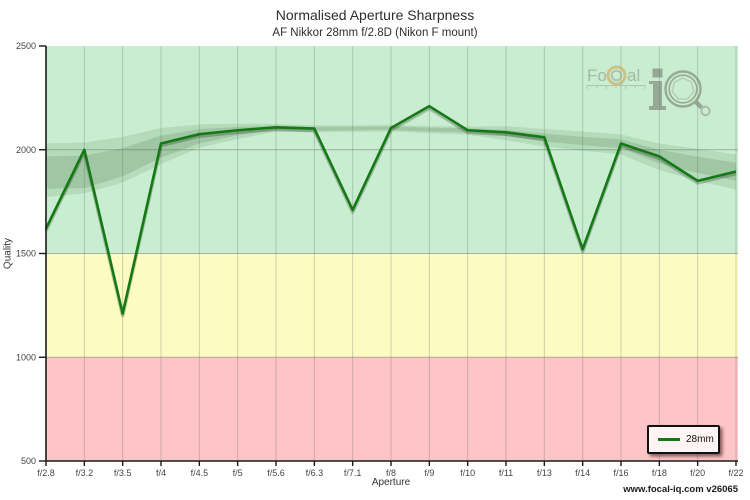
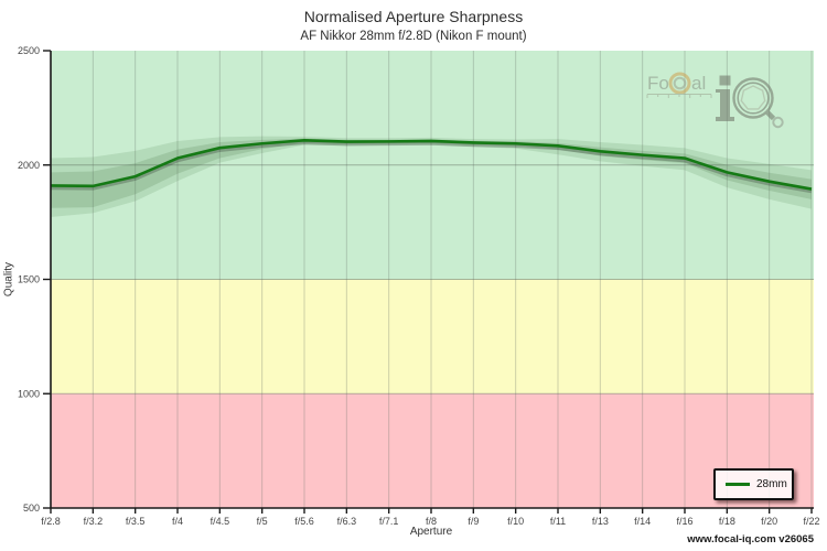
f/2.8: 1620 -> 1910
f/3.2: 2000 -> 1910
f/3.5: 1210 -> 1950
f/7.1: 1710 -> 2100
f/9: 2210 -> 2100
f/14: 1520 -> 2040
f/20: 1850 -> 1930
